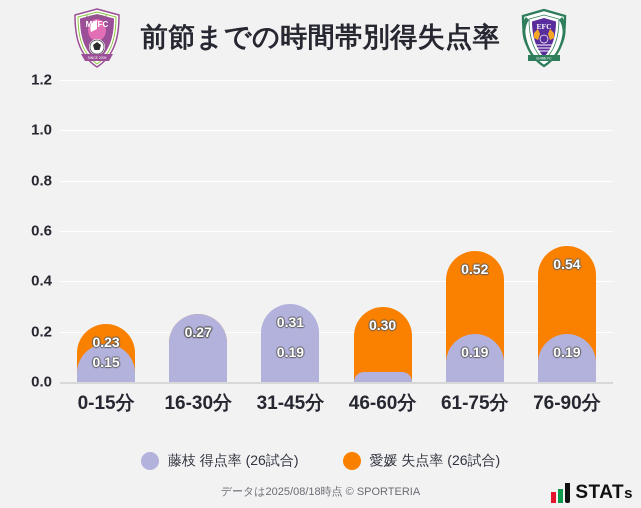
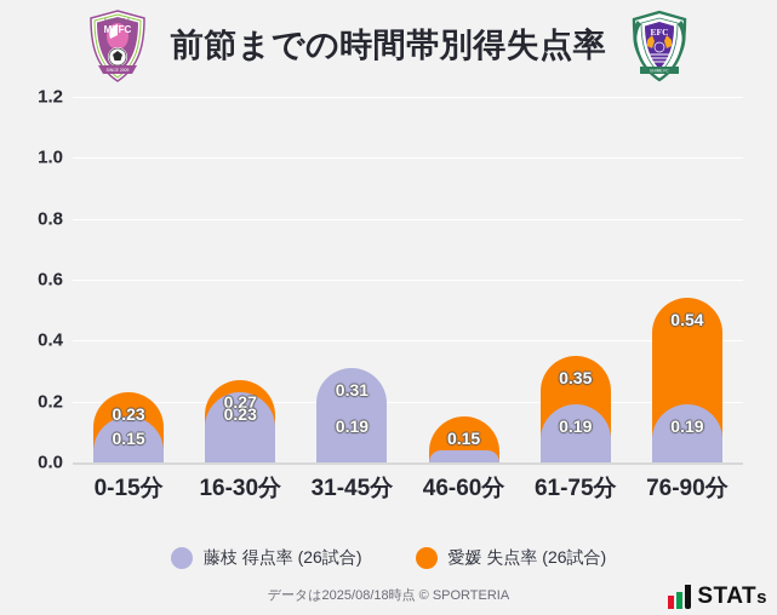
藤枝 得点率 (26試合)/16-30分: 0.27 -> 0.23
愛媛 失点率 (26試合)/46-60分: 0.30 -> 0.15
愛媛 失点率 (26試合)/61-75分: 0.52 -> 0.35
